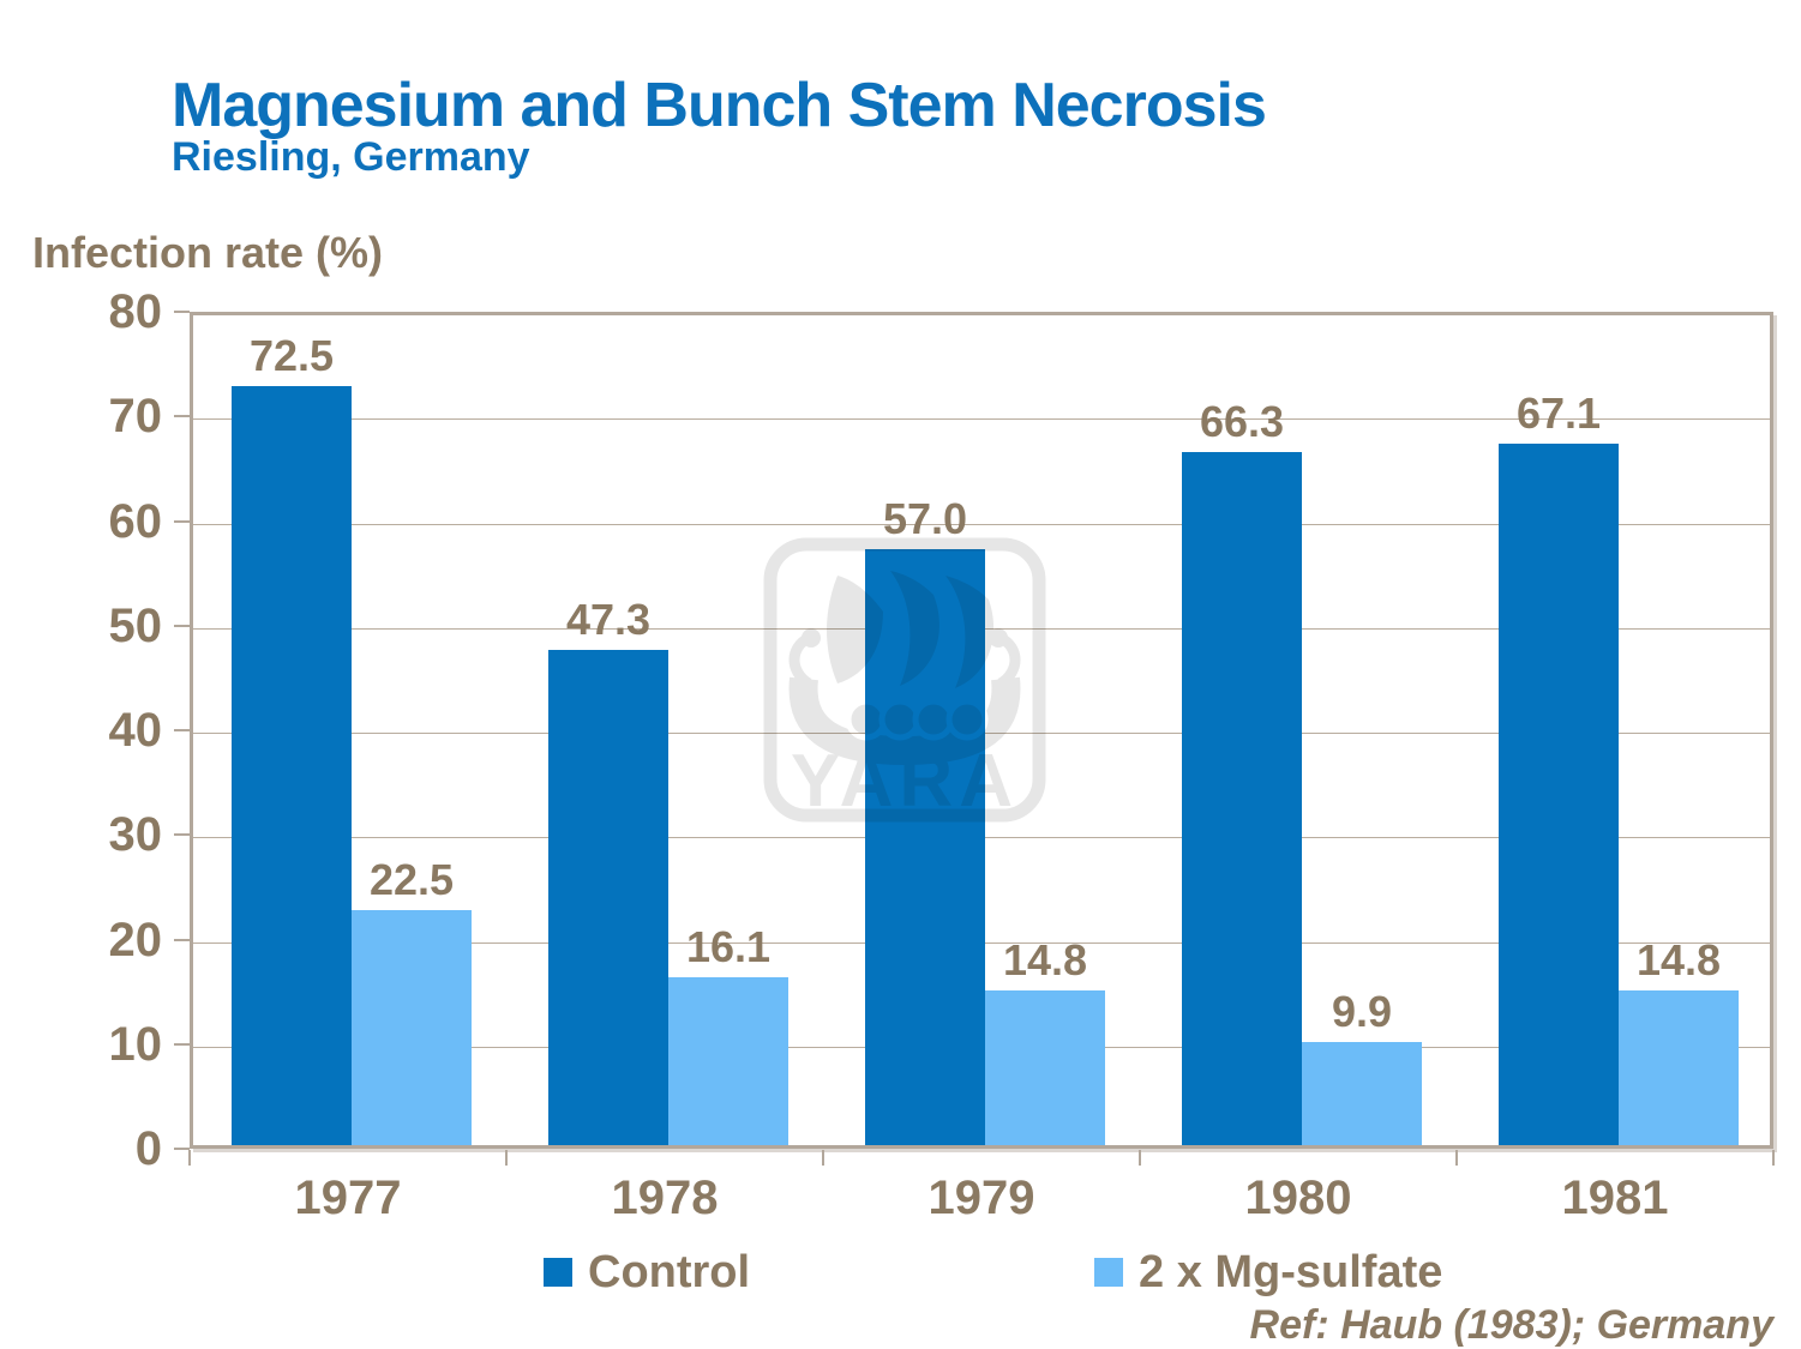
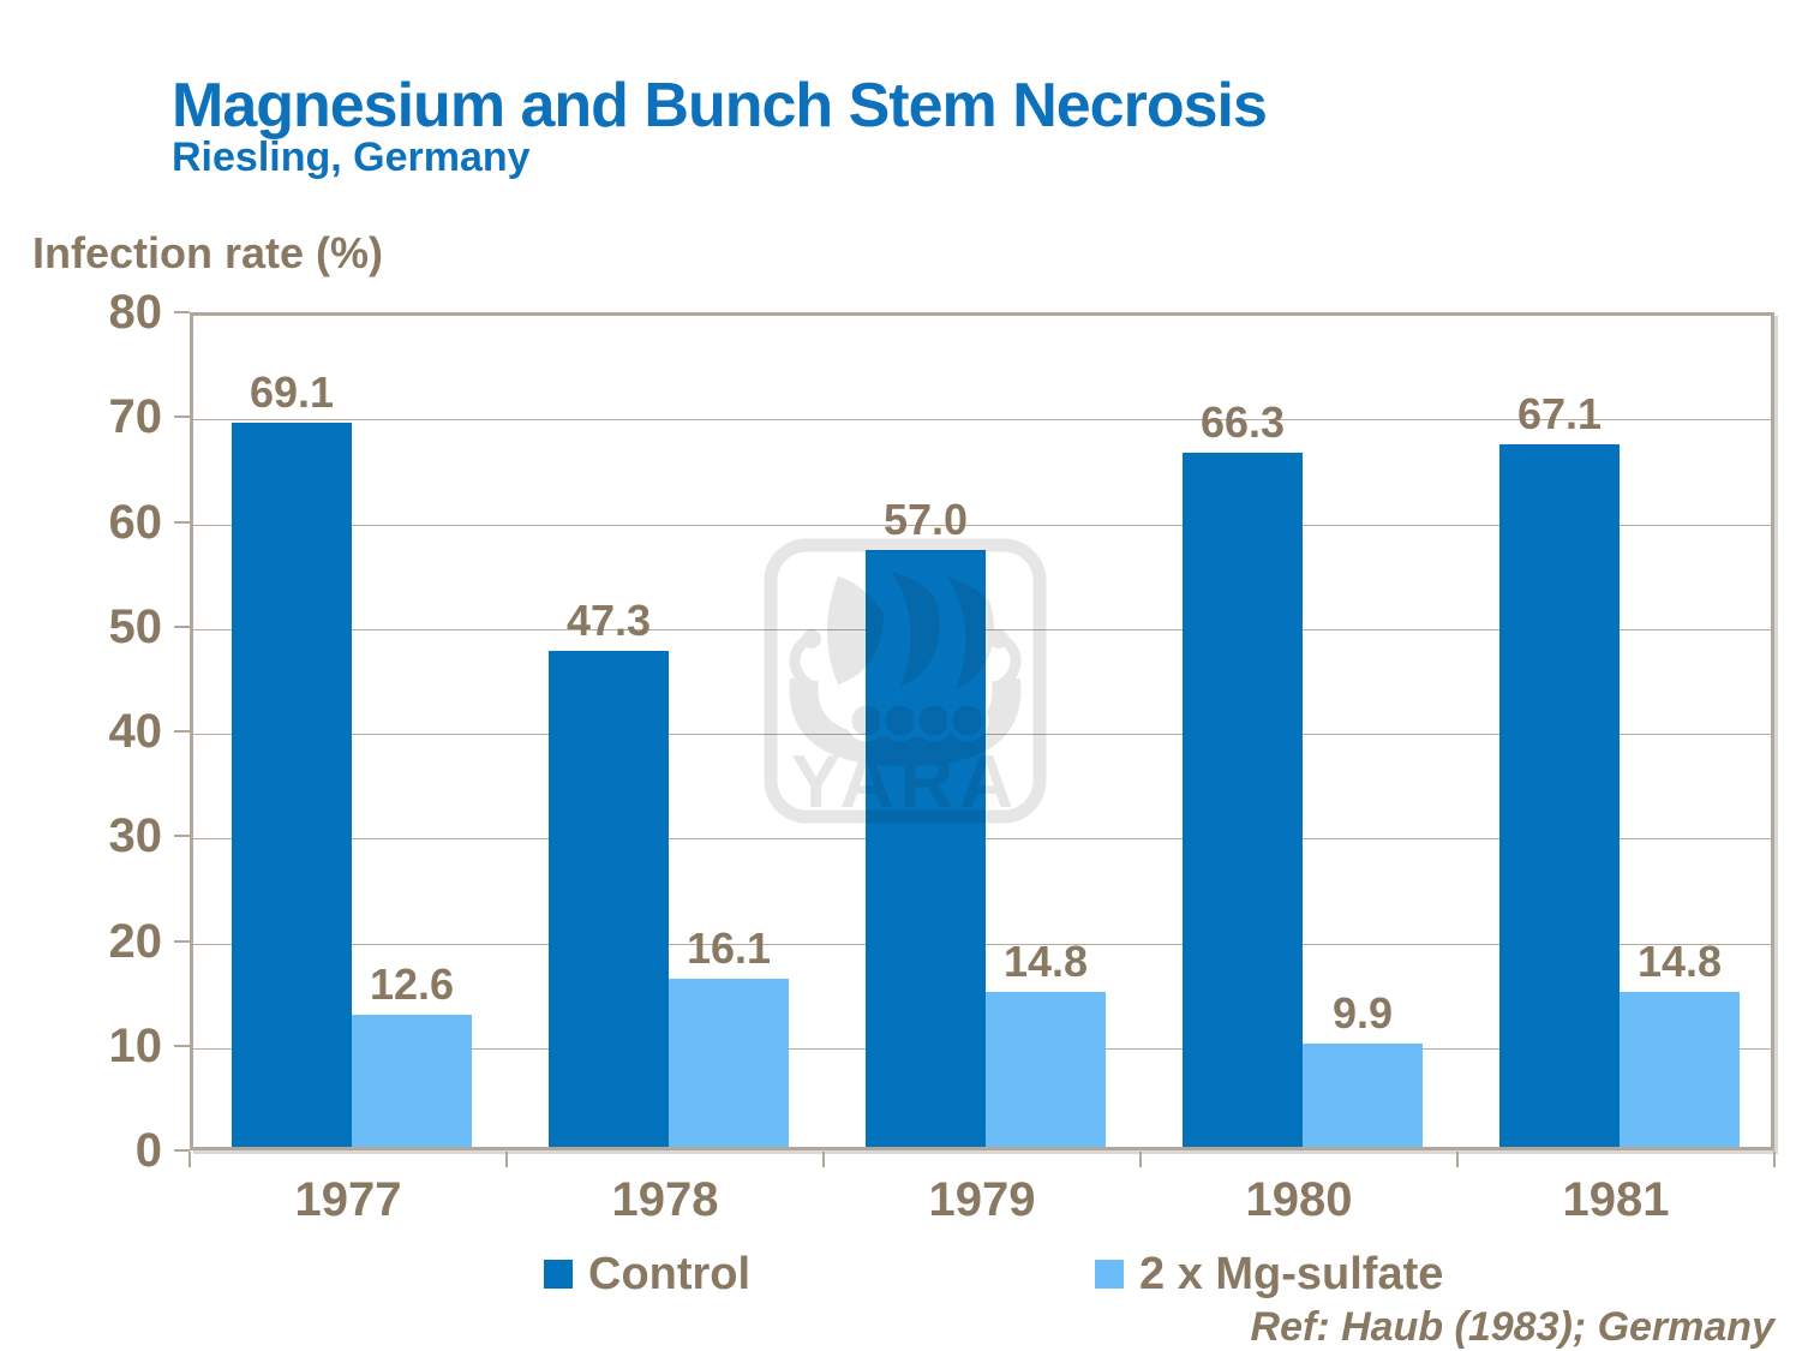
Control/1977: 72.5 -> 69.1
2 x Mg-sulfate/1977: 22.5 -> 12.6
